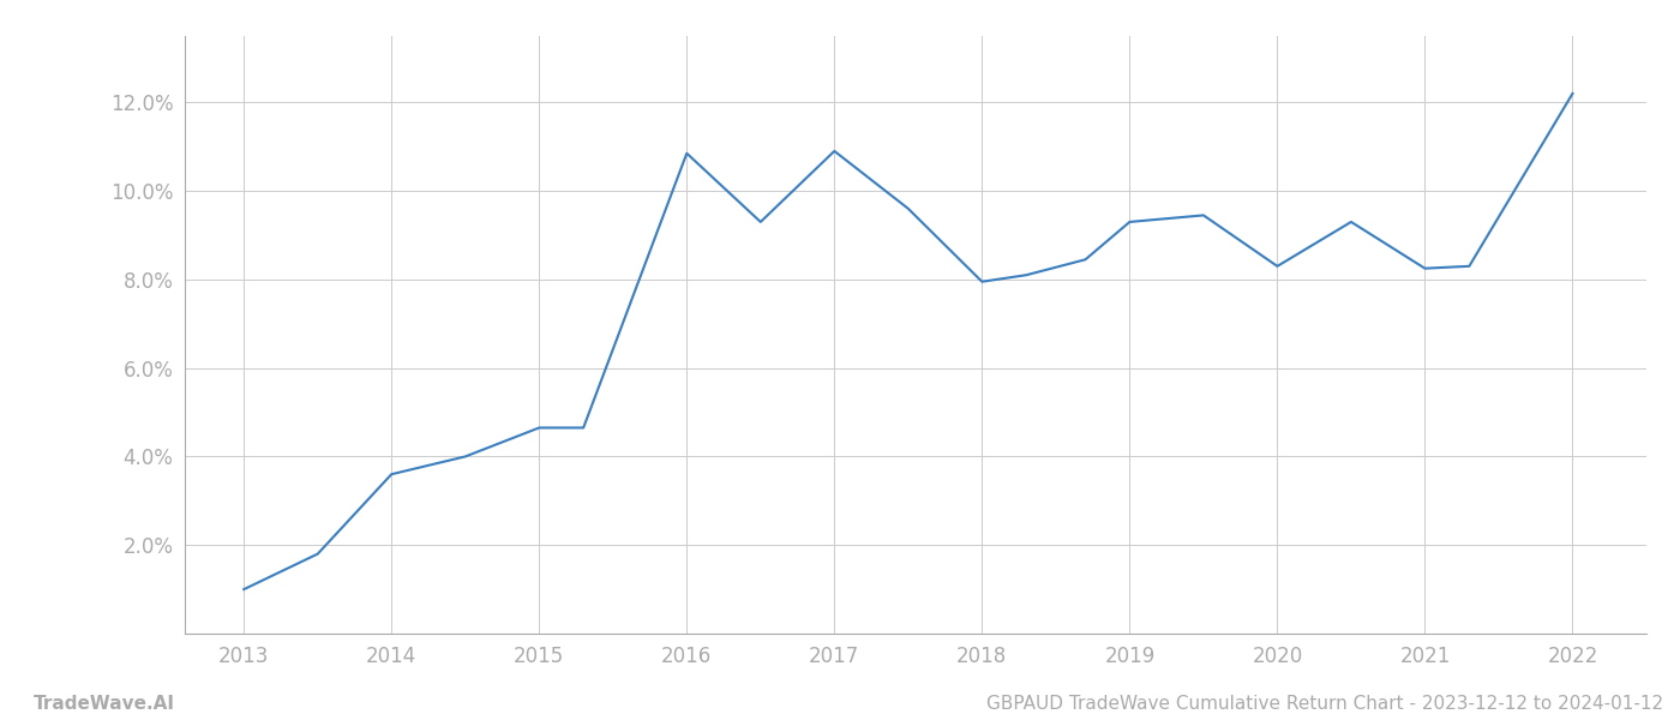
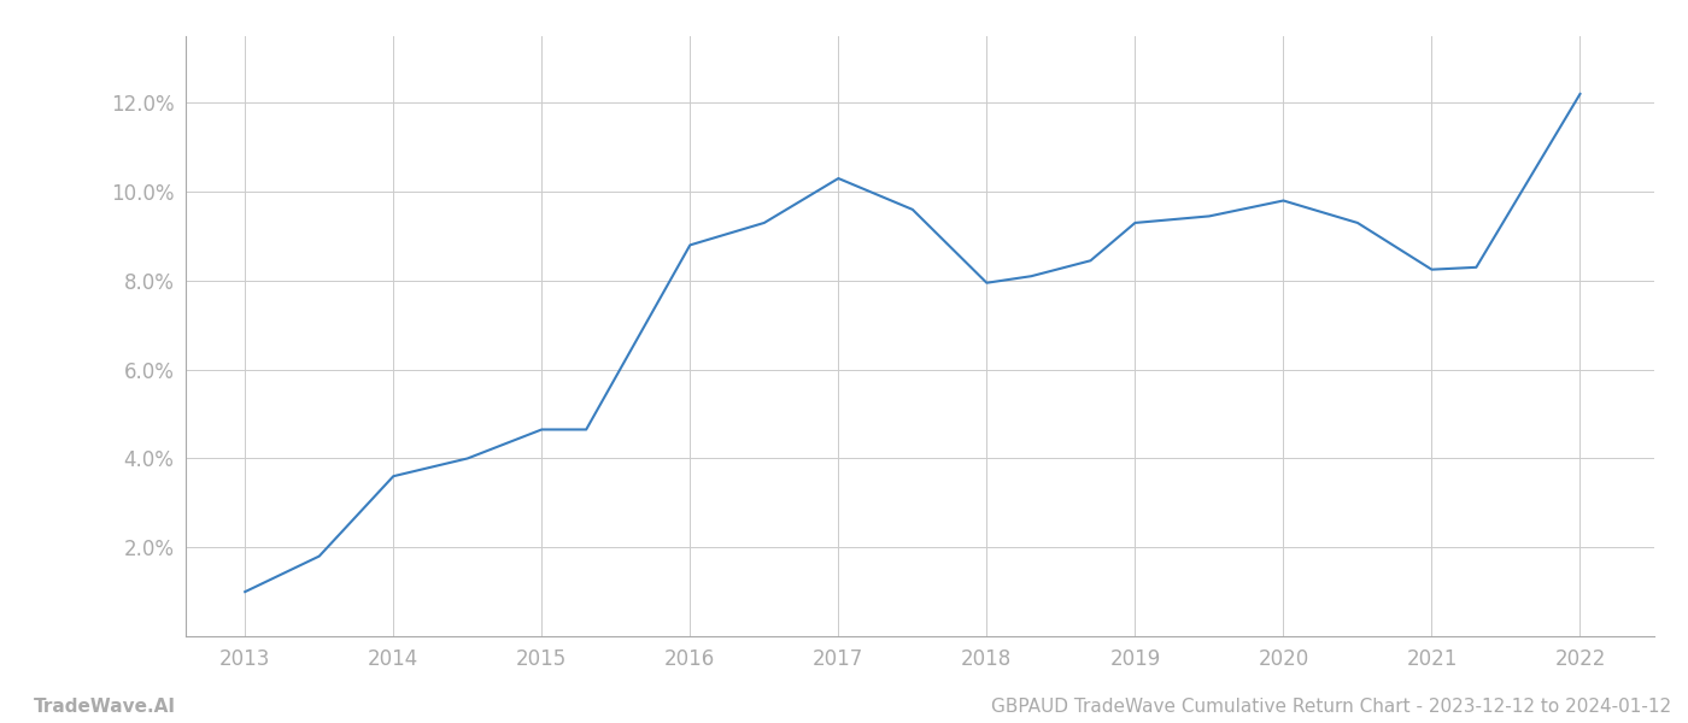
2016: 10.85% -> 8.80%
2017: 10.90% -> 10.30%
2020: 8.30% -> 9.80%
